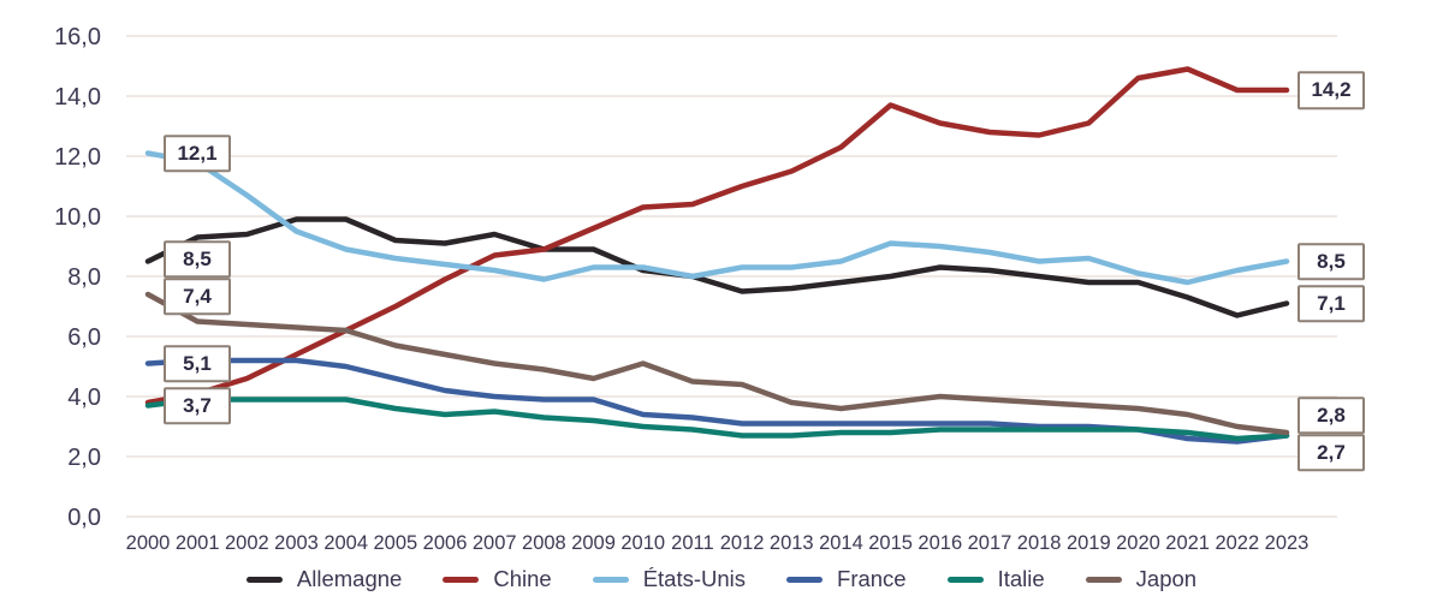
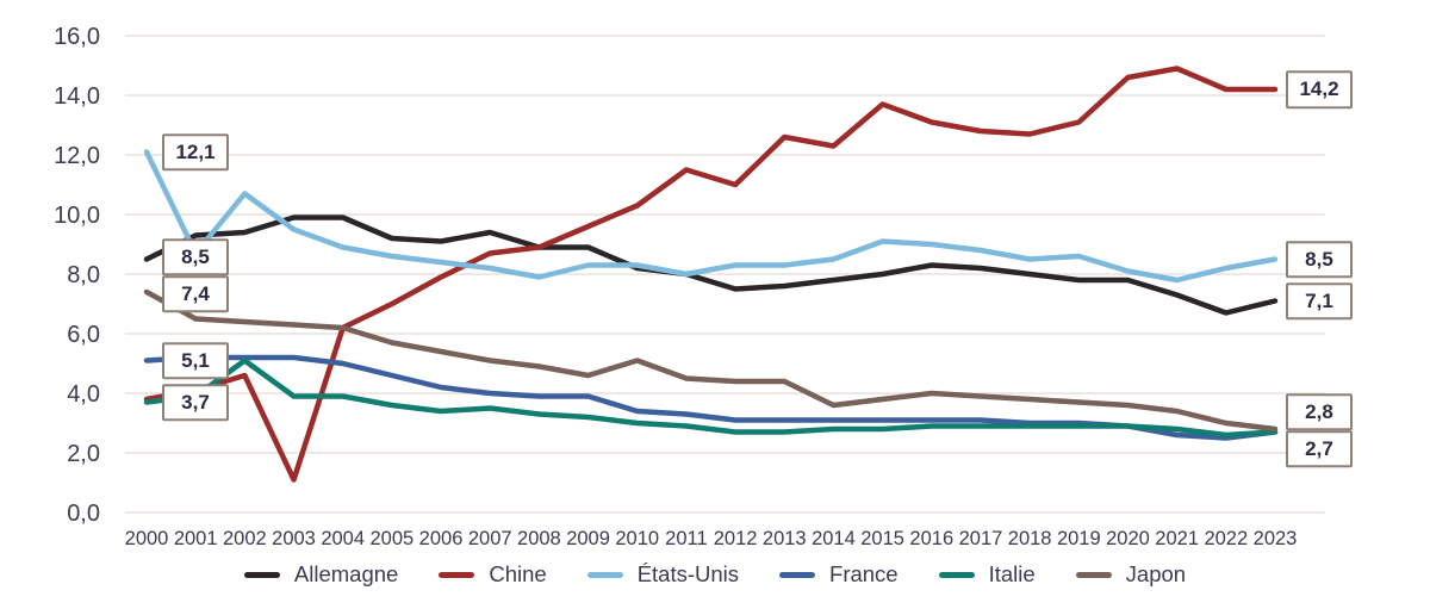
États-Unis/2001: 11,8 -> 8,7
Italie/2002: 3,9 -> 5,1
Chine/2003: 5,4 -> 1,1
Chine/2011: 10,4 -> 11,5
Chine/2013: 11,5 -> 12,6
Japon/2013: 3,8 -> 4,4
